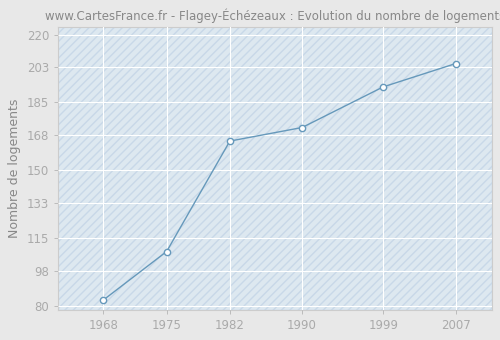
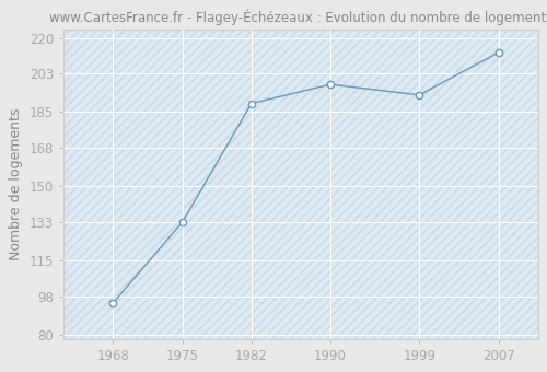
1968: 83 -> 95
1975: 108 -> 133
1982: 165 -> 189
1990: 172 -> 198
2007: 205 -> 213
